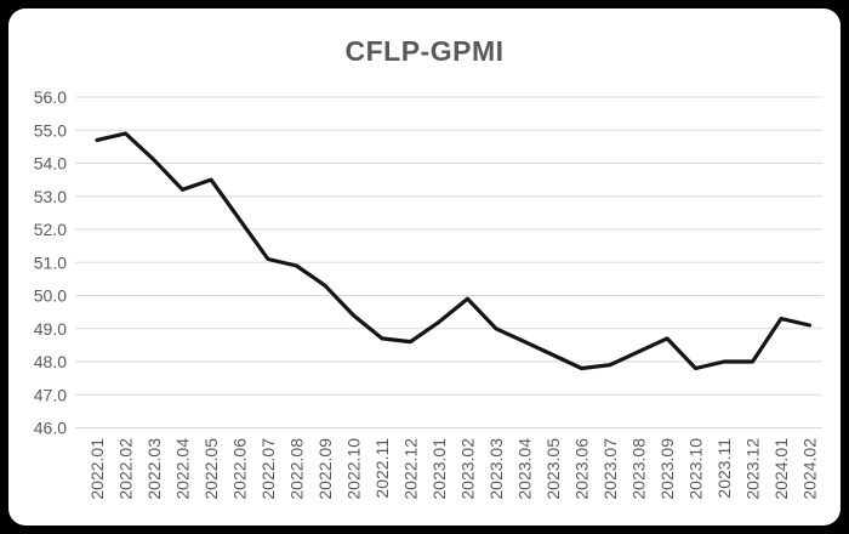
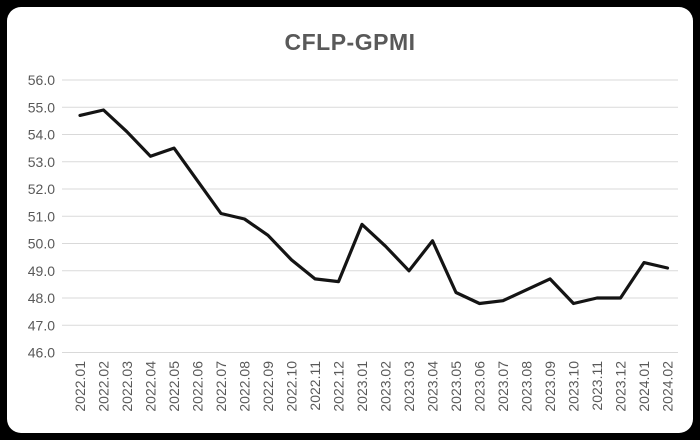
2023.01: 49.2 -> 50.7
2023.04: 48.6 -> 50.1
